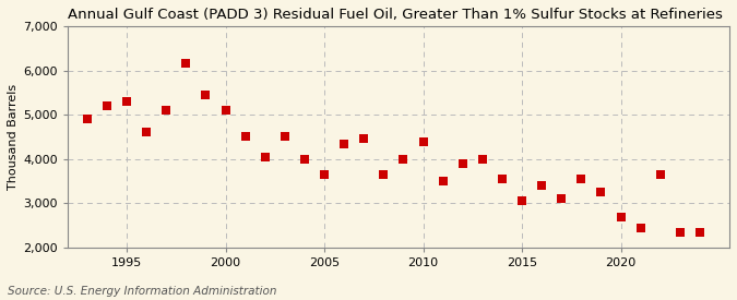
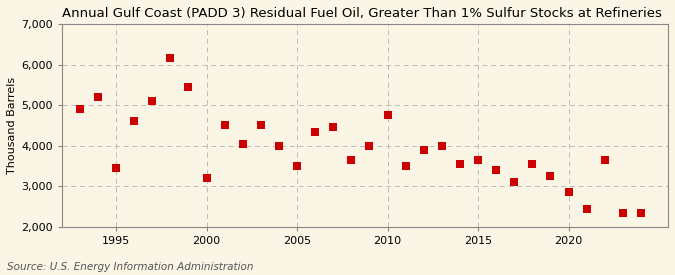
1995: 5,300 -> 3,450
2000: 5,100 -> 3,200
2005: 3,650 -> 3,500
2010: 4,400 -> 4,750
2015: 3,050 -> 3,650
2020: 2,700 -> 2,850
